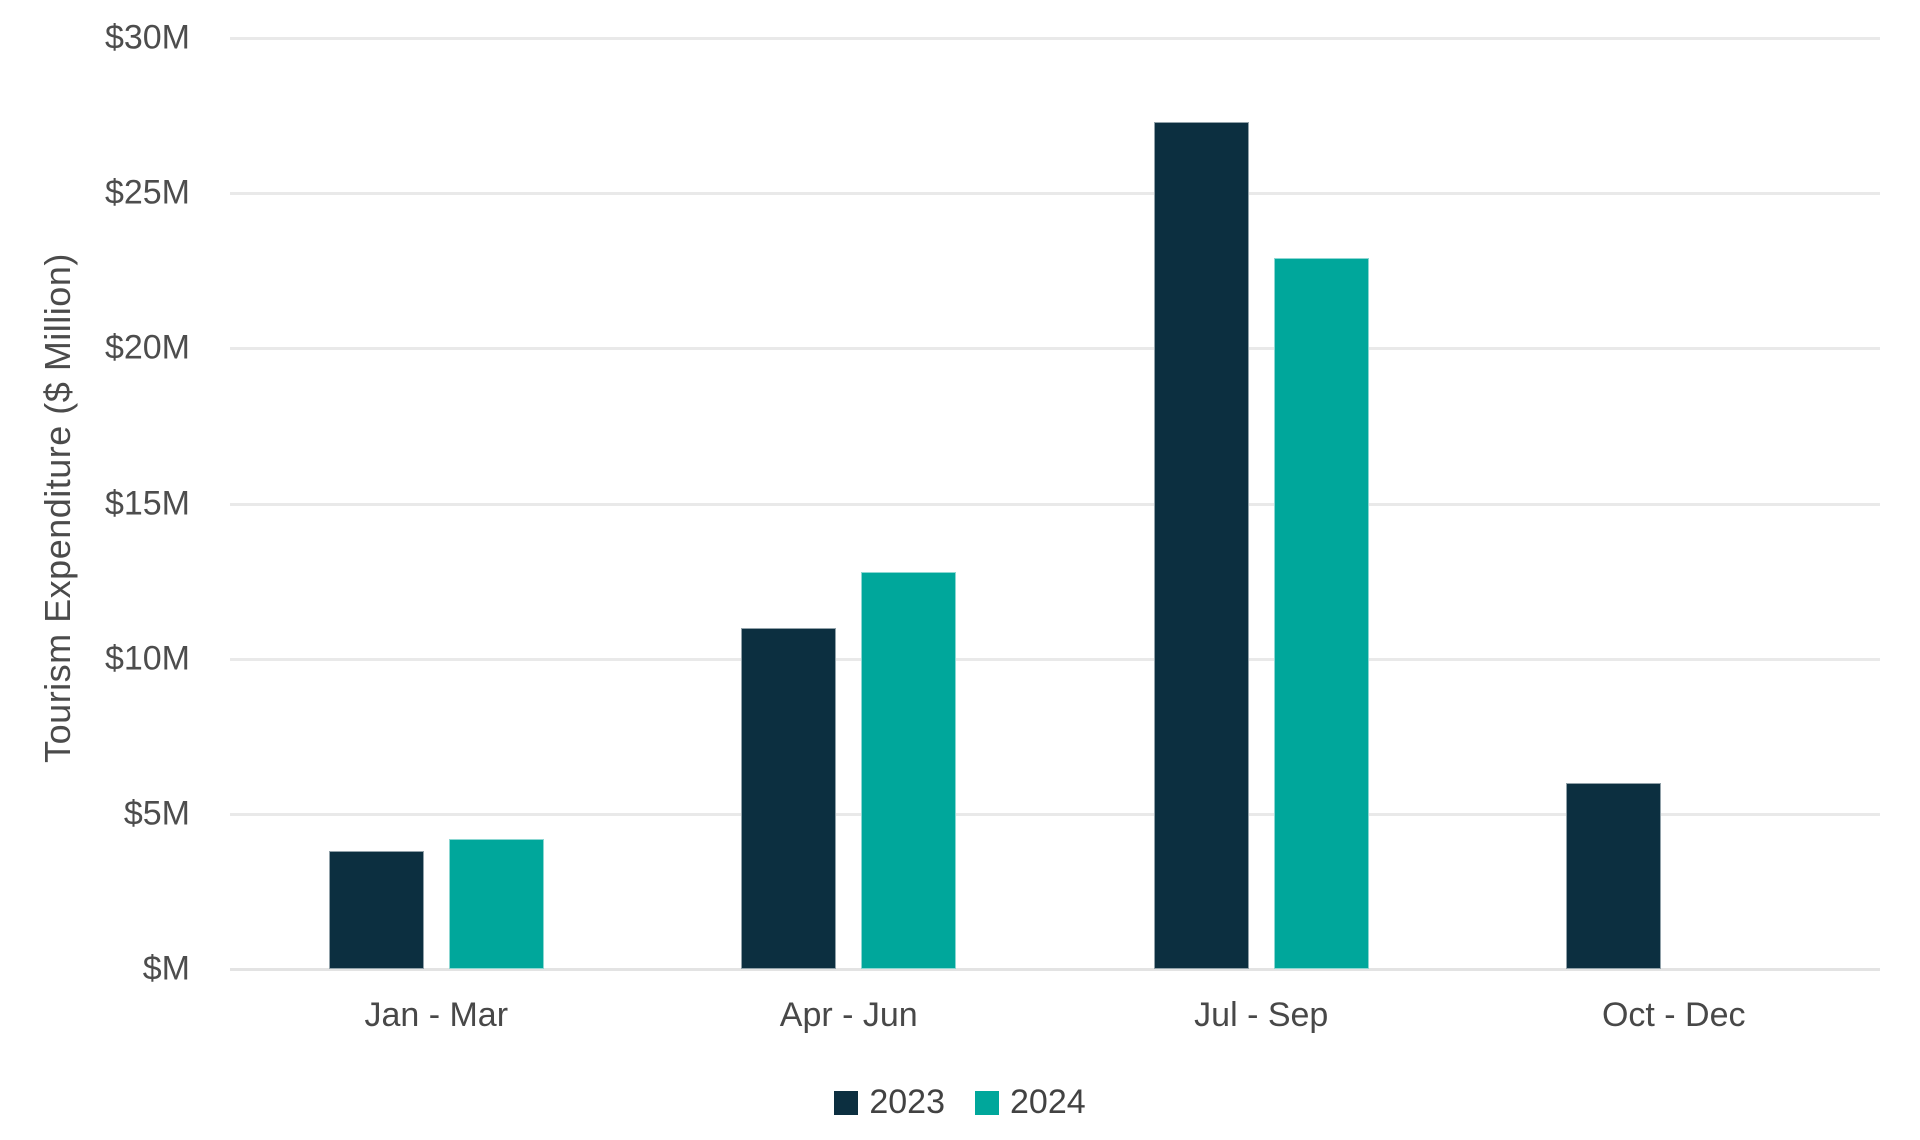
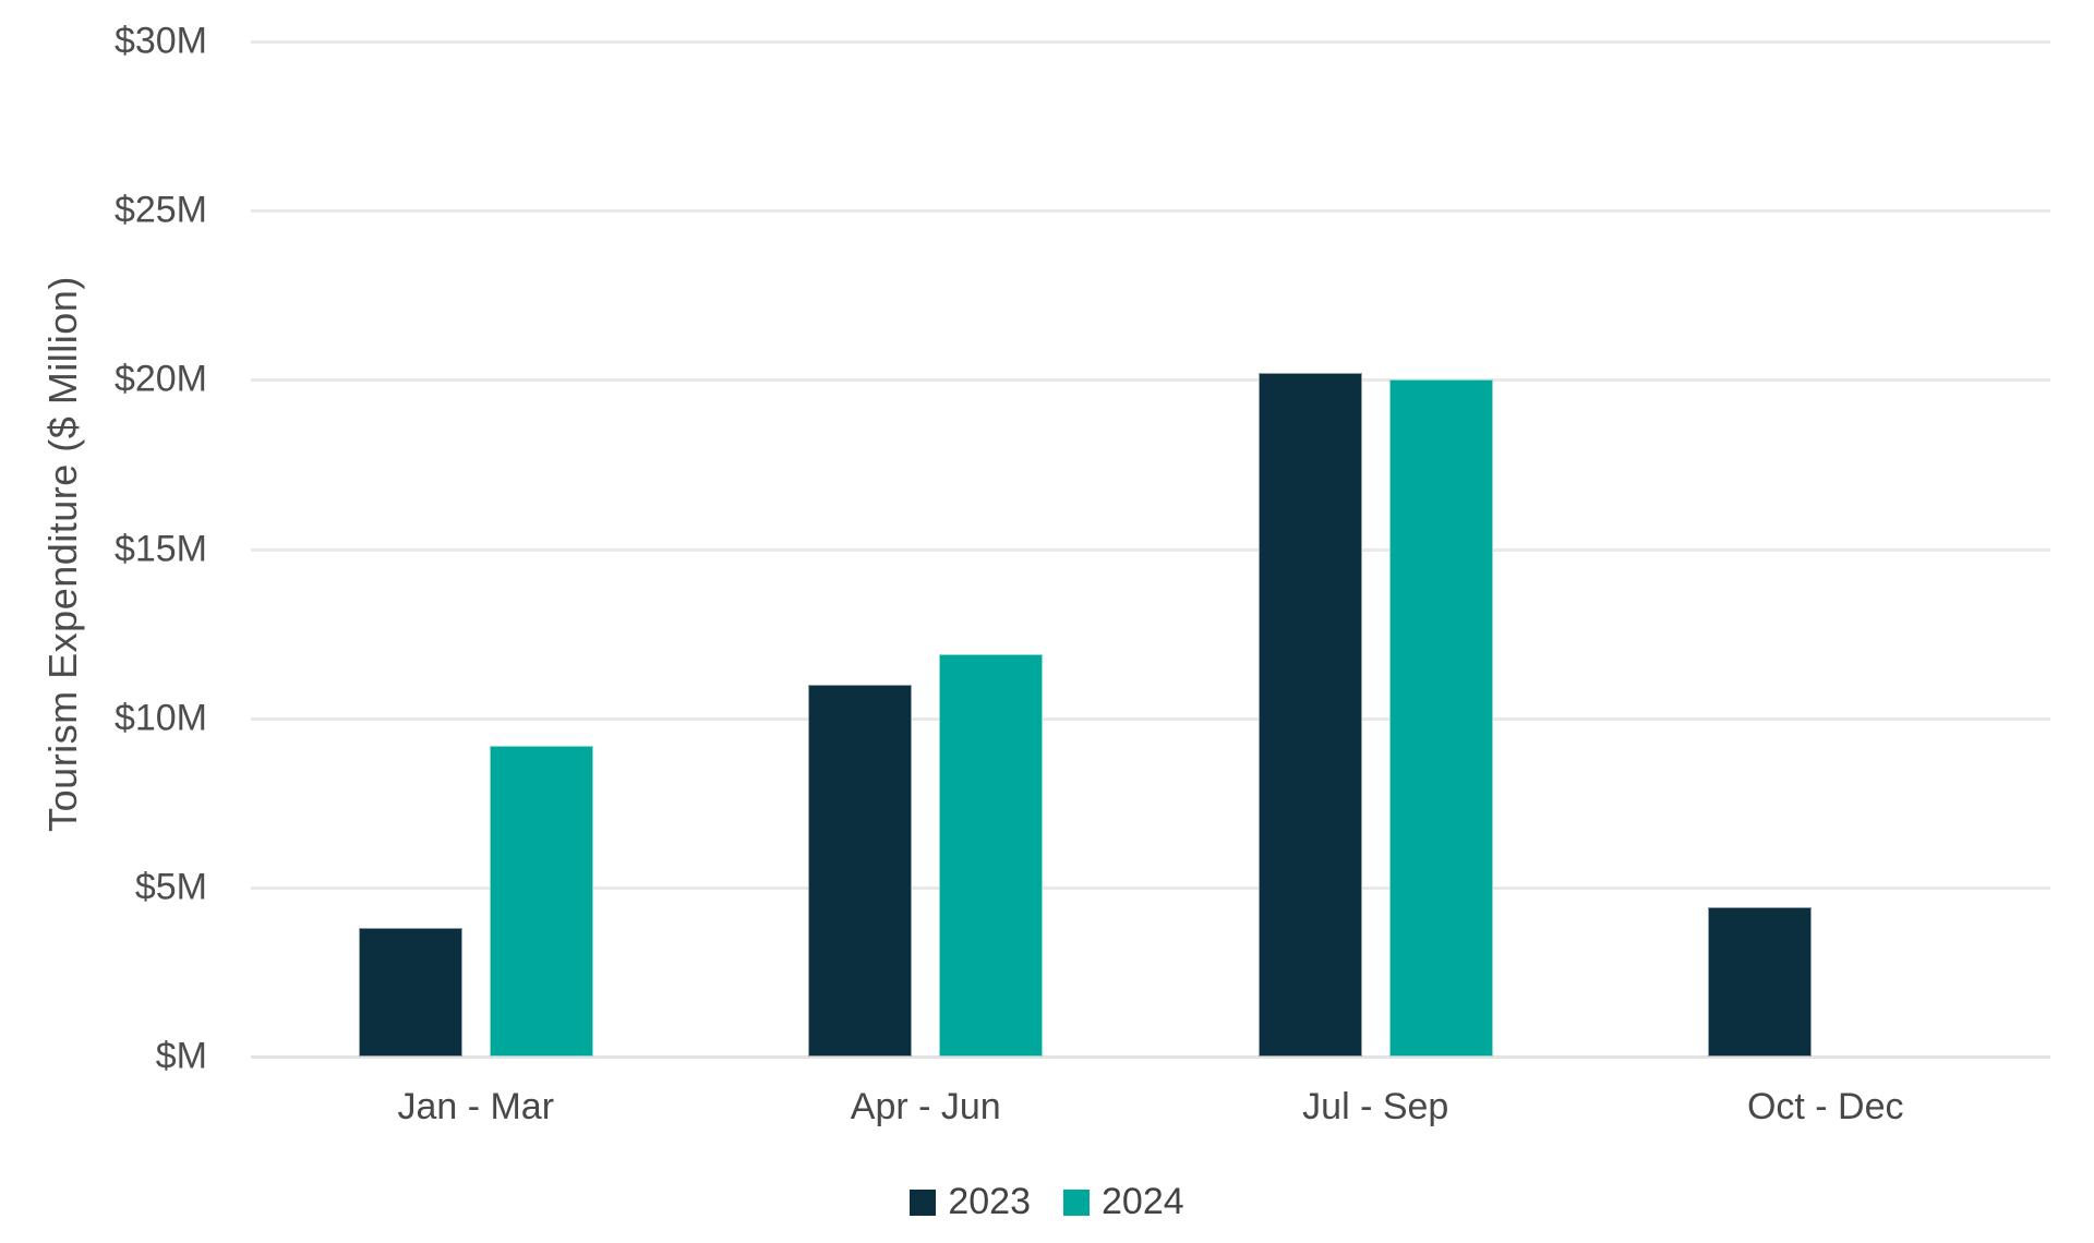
2024/Jan - Mar: $4.2M -> $9.2M
2024/Apr - Jun: $12.8M -> $11.9M
2023/Jul - Sep: $27.3M -> $20.2M
2024/Jul - Sep: $22.9M -> $20.0M
2023/Oct - Dec: $6.0M -> $4.4M
